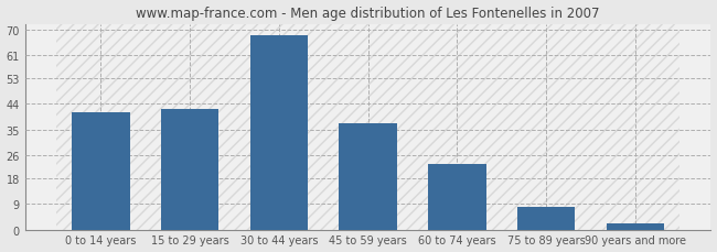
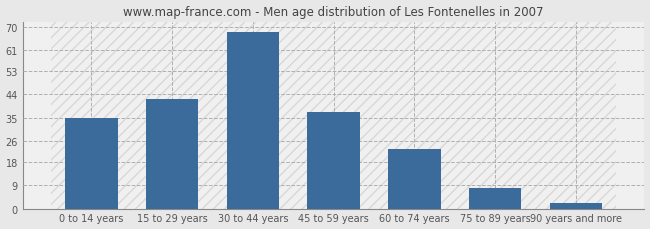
0 to 14 years: 41 -> 35
